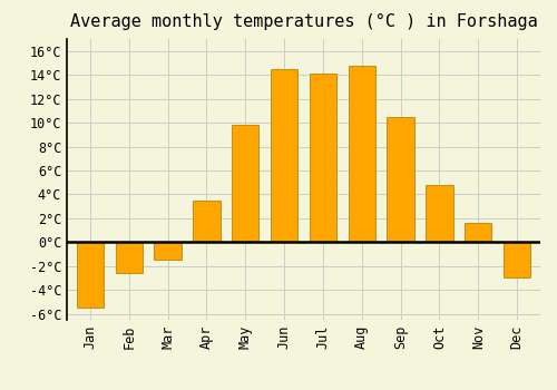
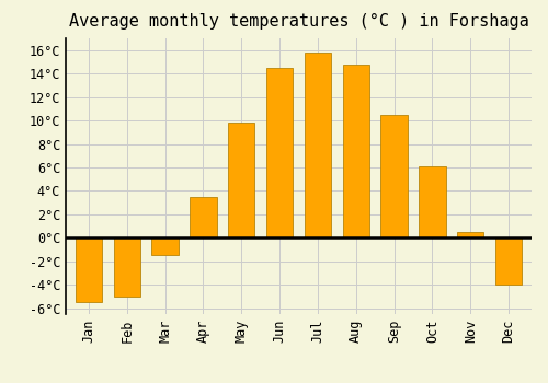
Feb: -2.6°C -> -5.0°C
Jul: 14.1°C -> 15.8°C
Oct: 4.8°C -> 6.1°C
Nov: 1.6°C -> 0.5°C
Dec: -3.0°C -> -4.0°C
